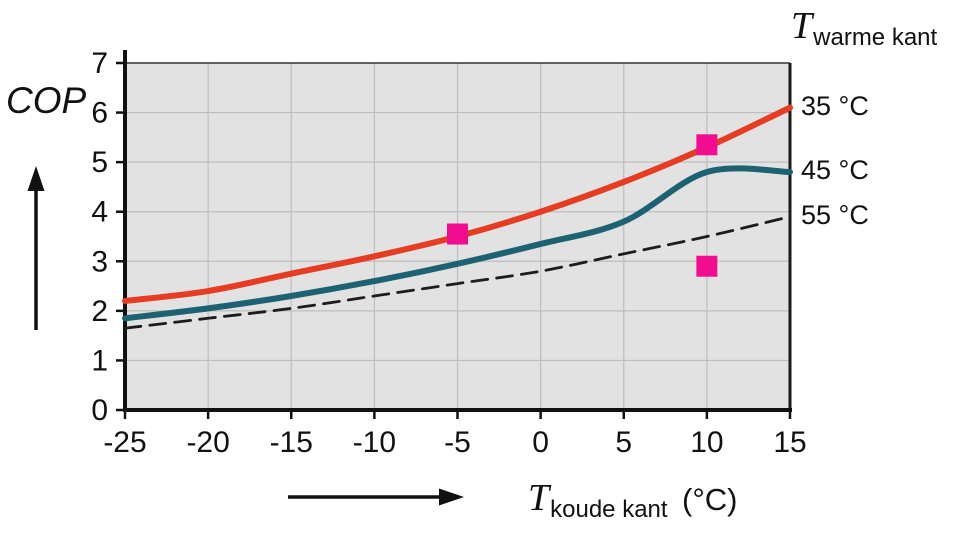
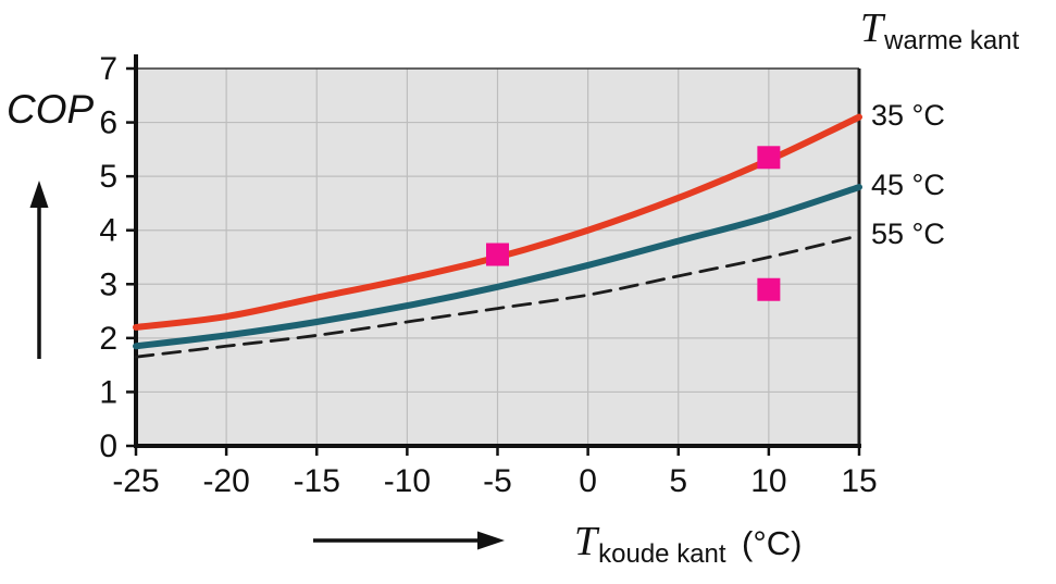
45 °C/10: 4.8 -> 4.2
